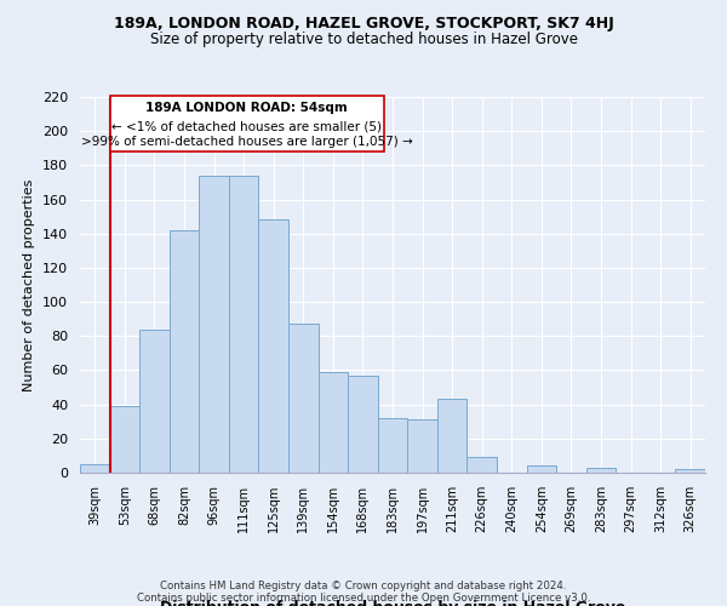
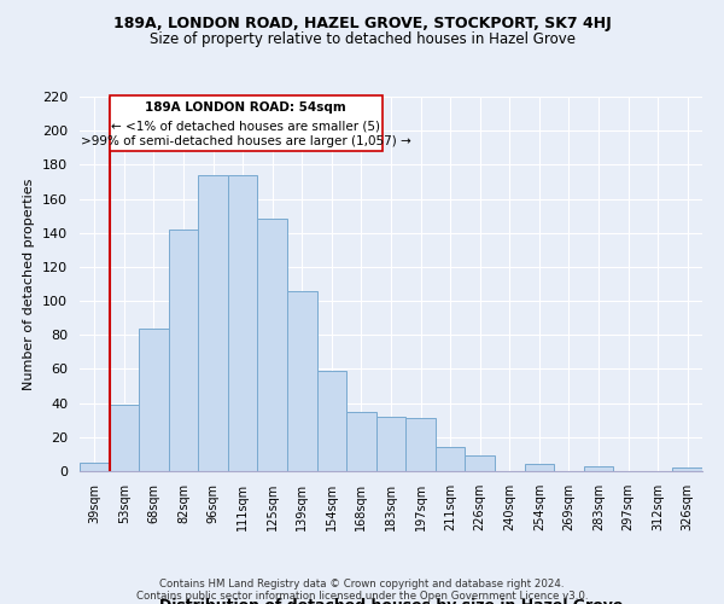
139sqm: 87 -> 106
168sqm: 57 -> 35
211sqm: 43 -> 14
